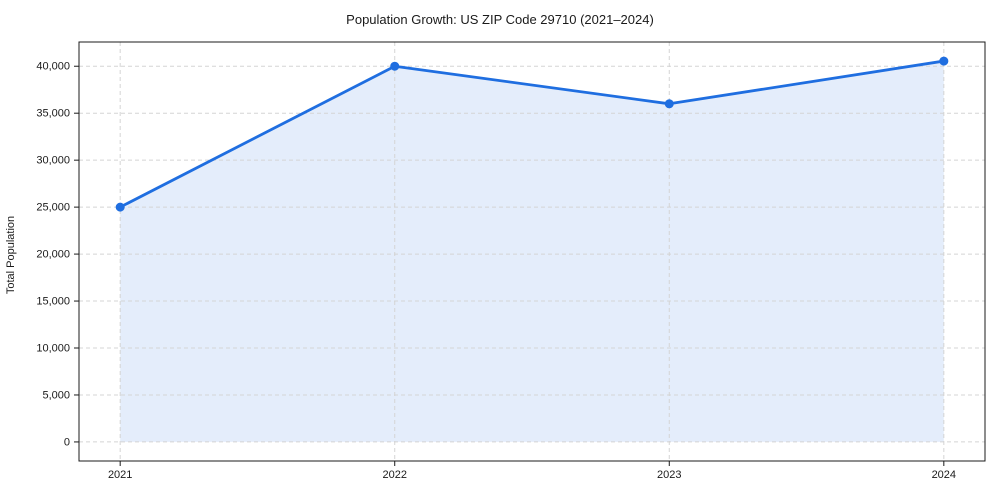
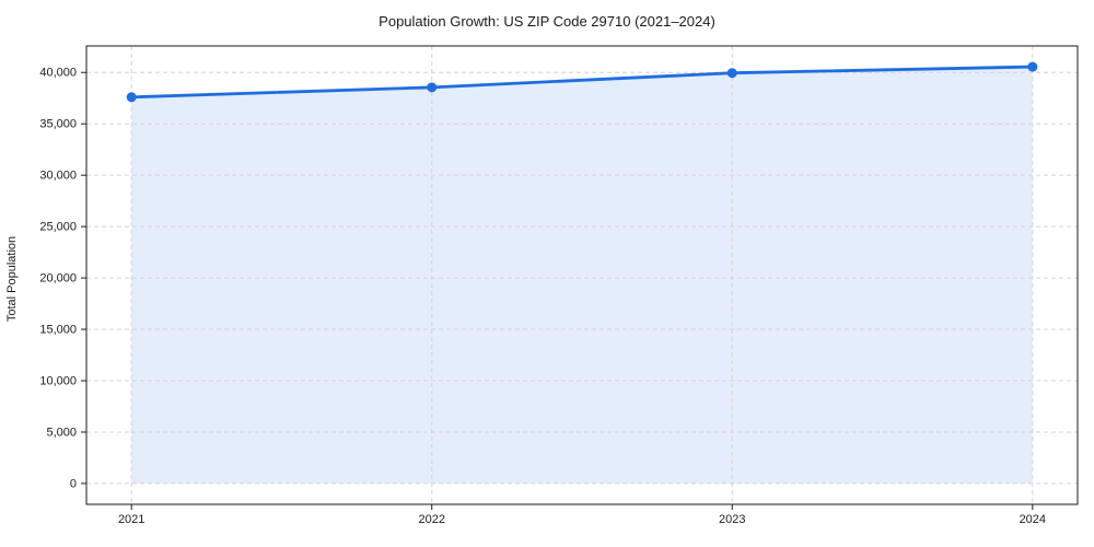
2021: 25000 -> 38000
2022: 40000 -> 39000
2023: 36000 -> 40000
